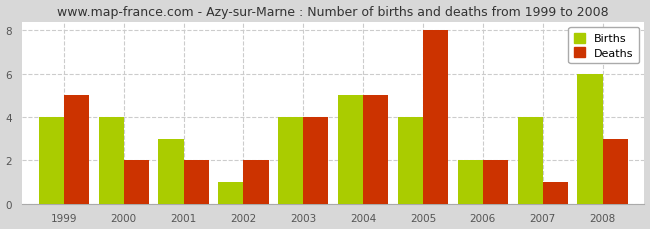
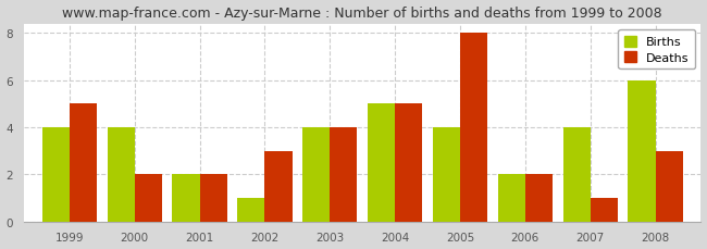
Births/2001: 3 -> 2
Deaths/2002: 2 -> 3
